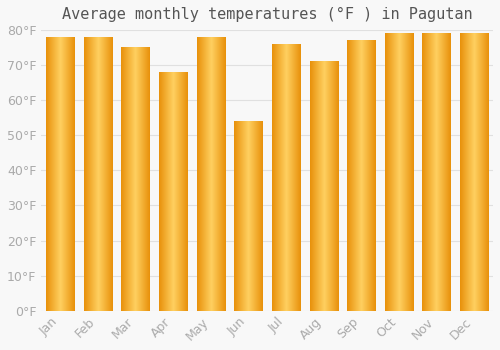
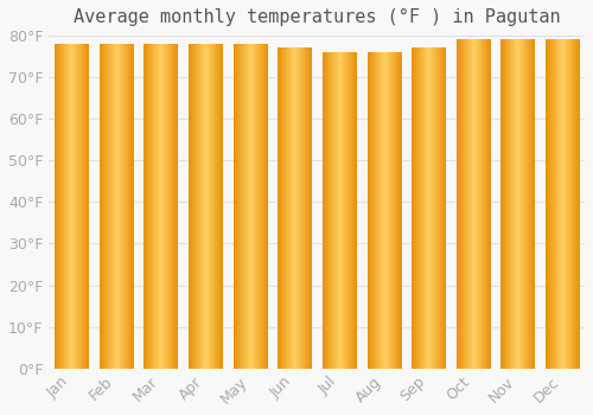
Mar: 75°F -> 78°F
Apr: 68°F -> 78°F
Jun: 54°F -> 77°F
Aug: 71°F -> 76°F
